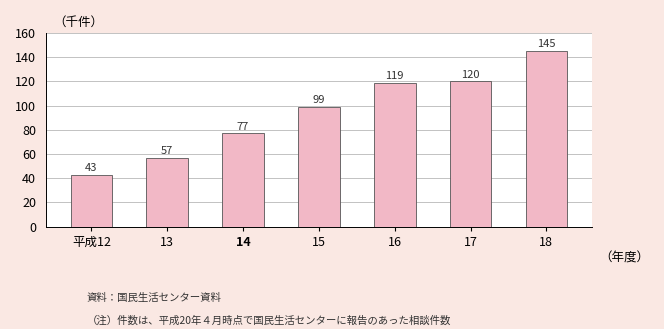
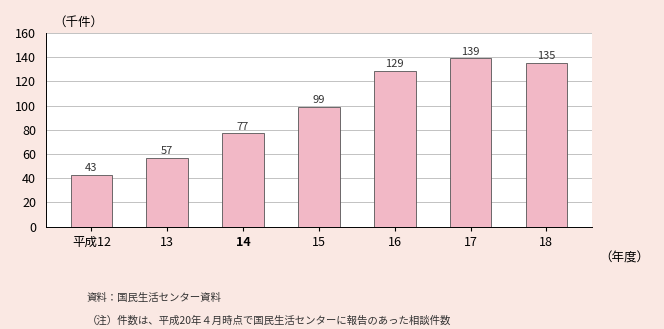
16: 119 -> 129
17: 120 -> 139
18: 145 -> 135
